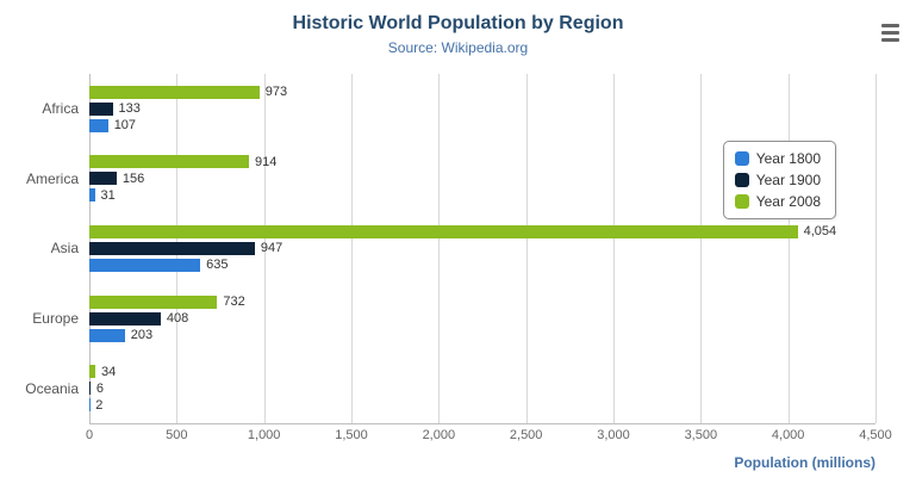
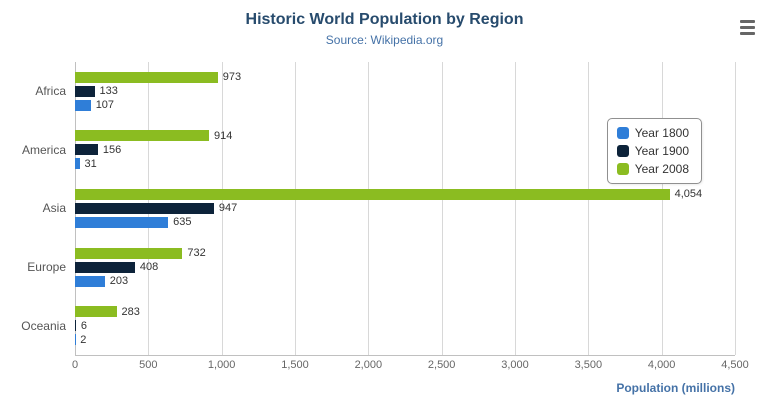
Year 2008/Oceania: 34 -> 283
